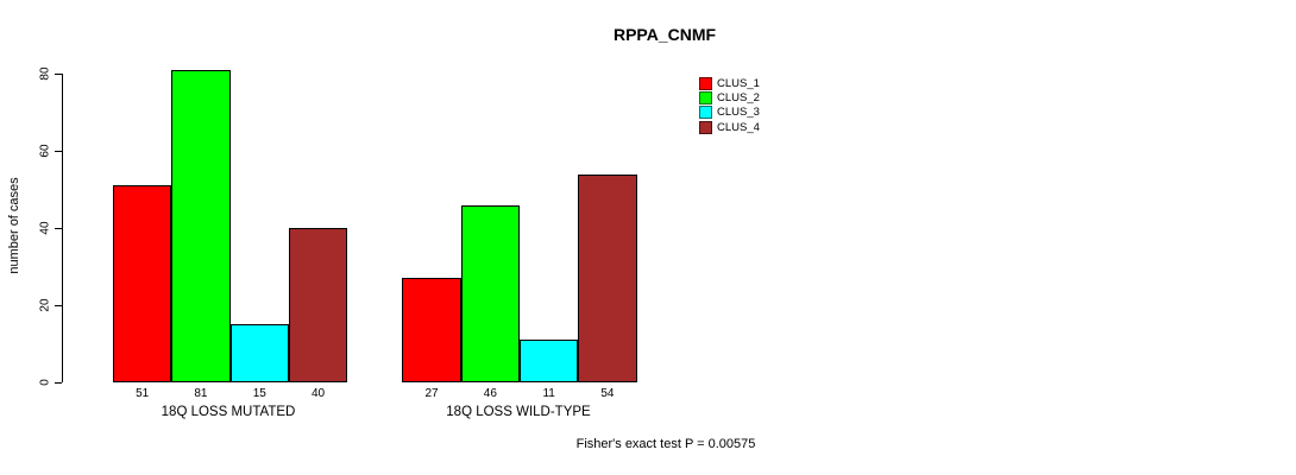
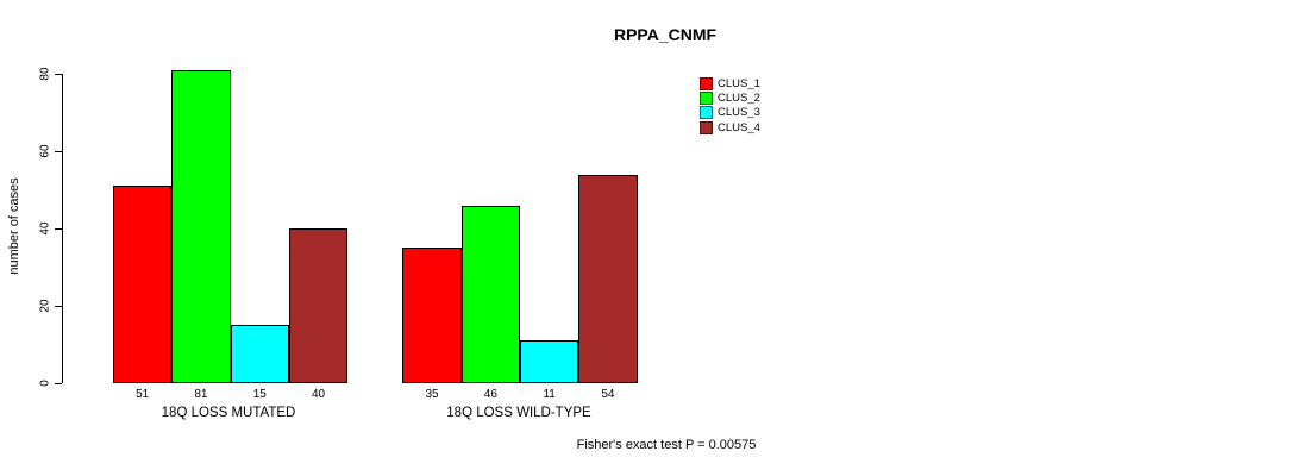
CLUS_1/18Q LOSS WILD-TYPE: 27 -> 35
